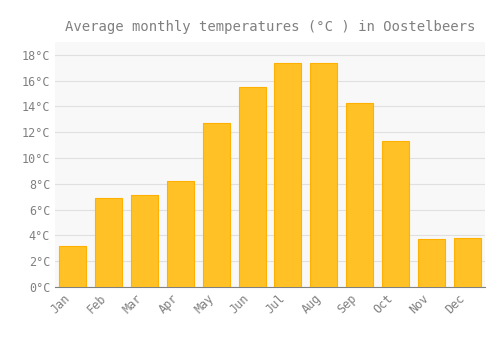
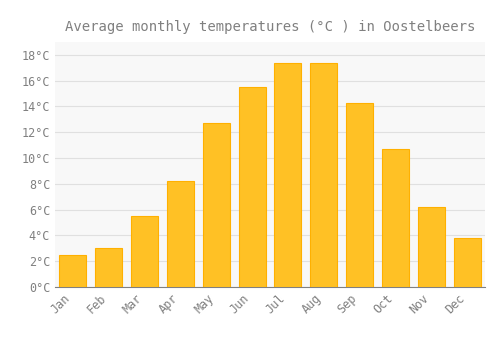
Jan: 3.2°C -> 2.5°C
Feb: 6.9°C -> 3.0°C
Mar: 7.1°C -> 5.5°C
Oct: 11.3°C -> 10.7°C
Nov: 3.7°C -> 6.2°C
